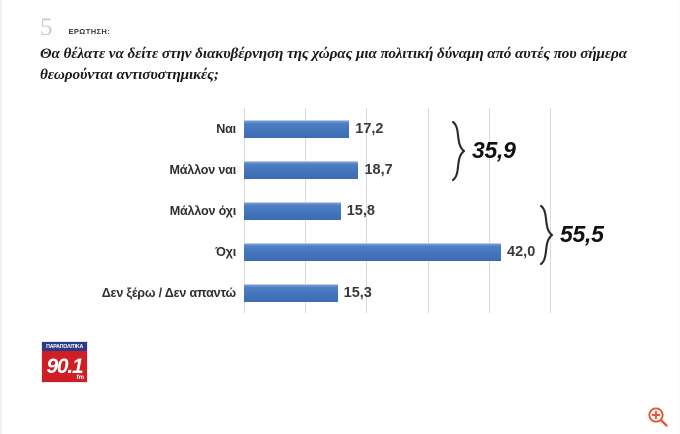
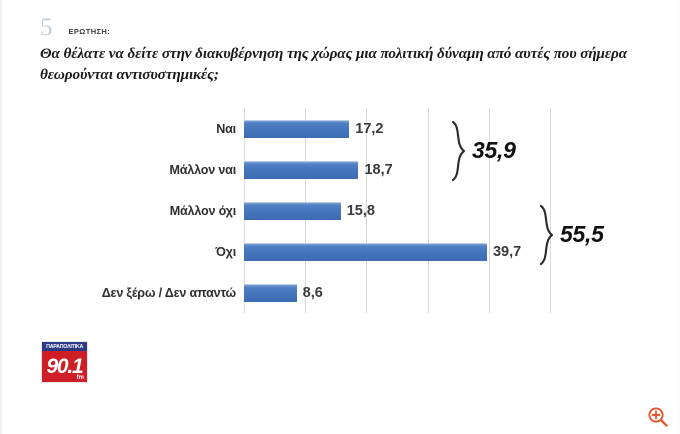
Όχι: 42,0 -> 39,7
Δεν ξέρω / Δεν απαντώ: 15,3 -> 8,6
